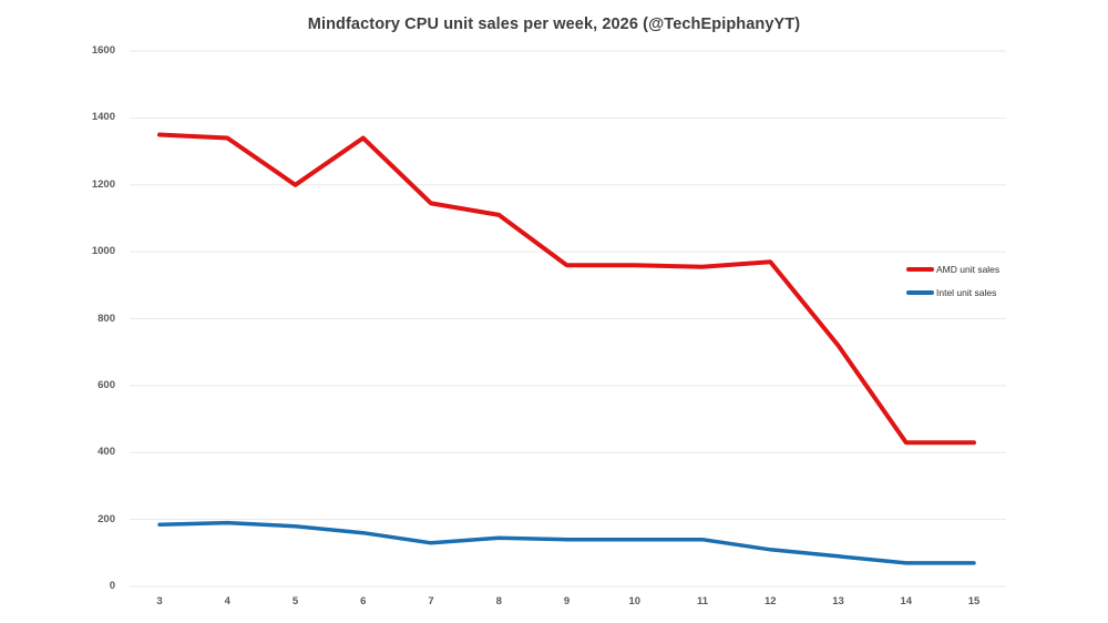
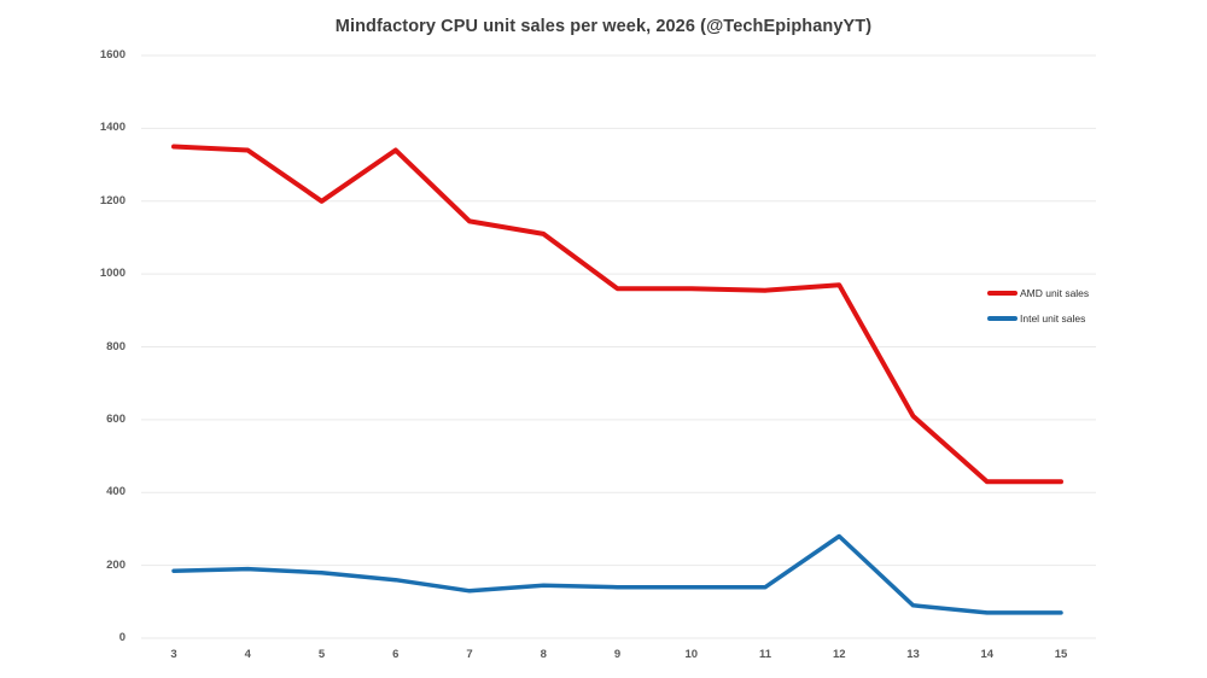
Intel unit sales/12: 110 -> 280
AMD unit sales/13: 720 -> 610
